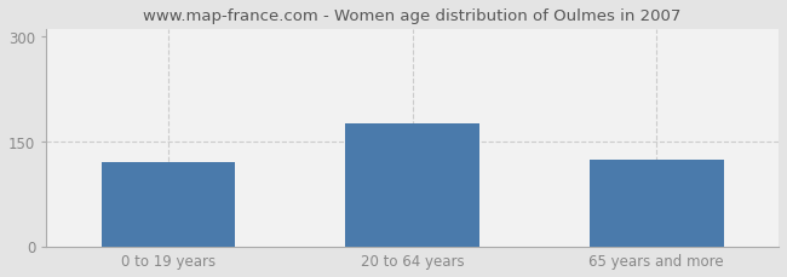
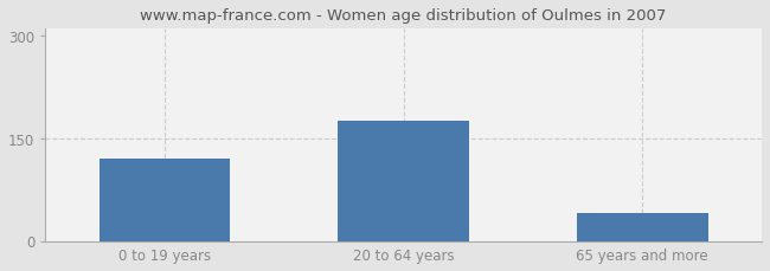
65 years and more: 124 -> 40
